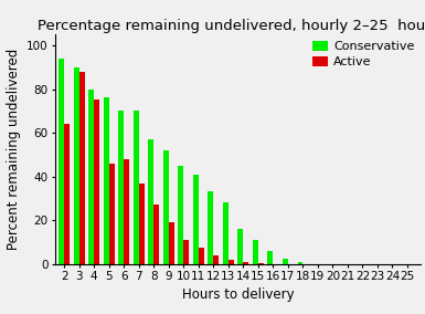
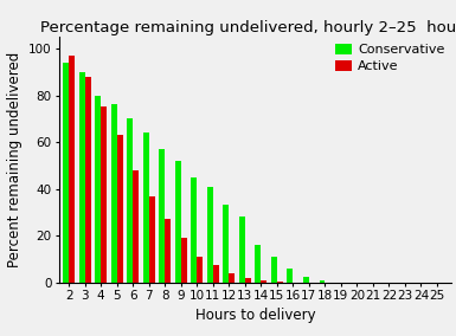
Active/2: 64 -> 97
Active/5: 46 -> 63
Conservative/7: 70 -> 64
